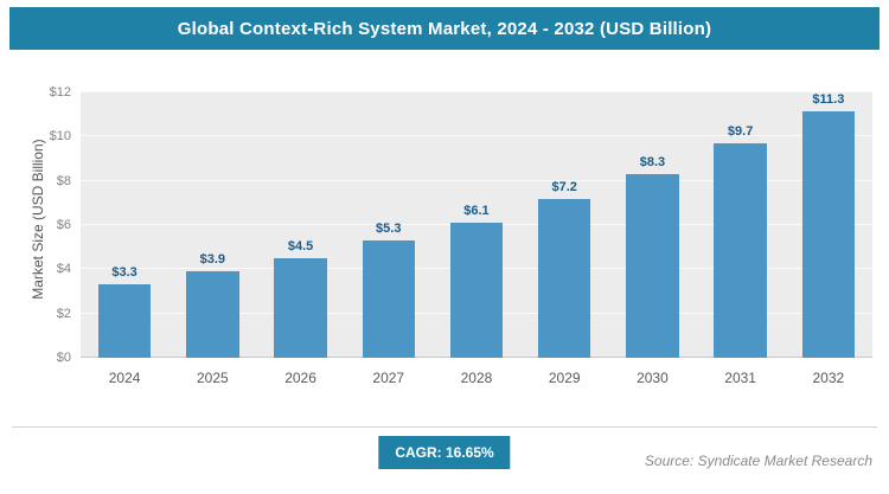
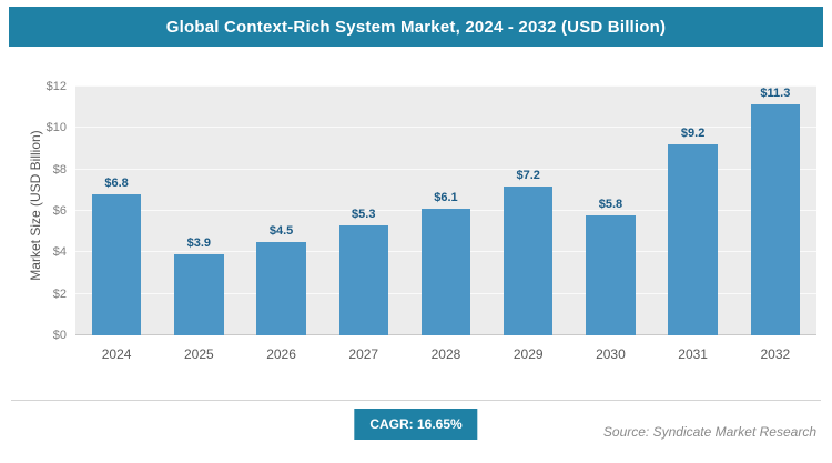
2024: $3.3 -> $6.8
2030: $8.3 -> $5.8
2031: $9.7 -> $9.2
